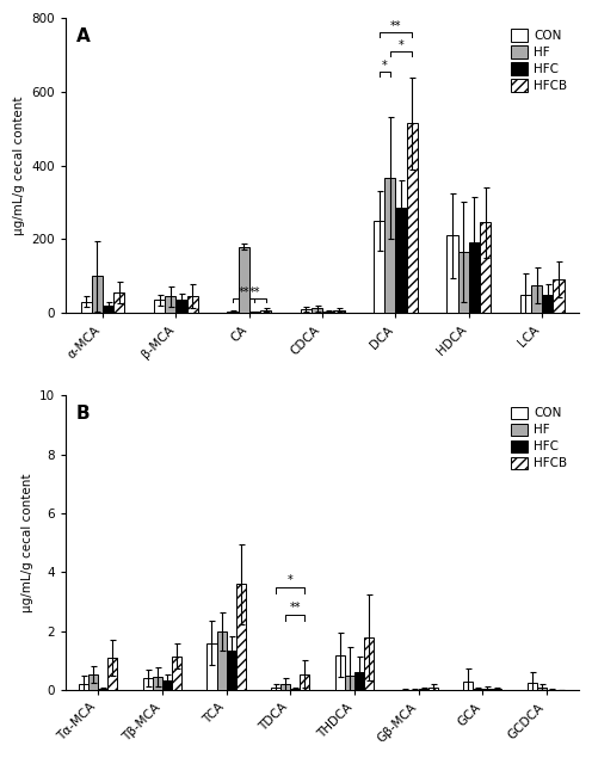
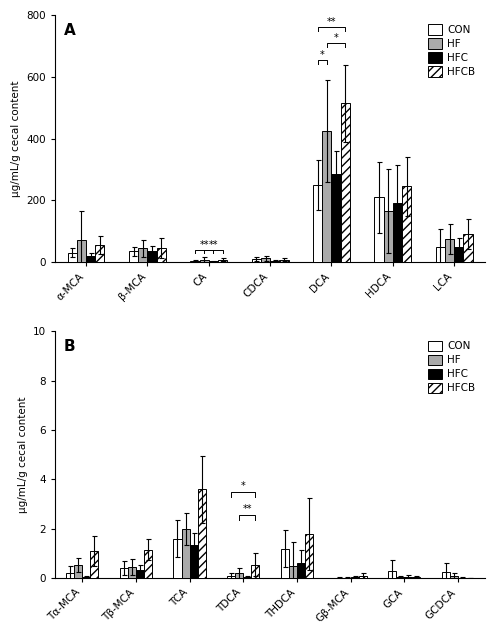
HF/α-MCA: 100 -> 70
HF/CA: 180 -> 7
HF/DCA: 365 -> 425
